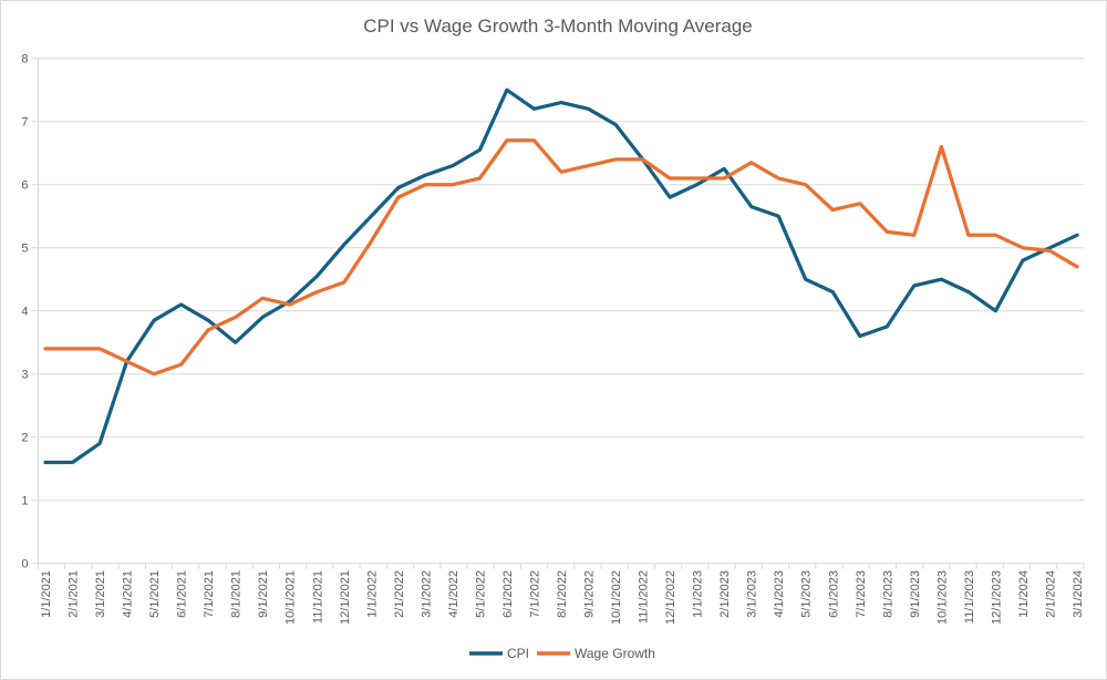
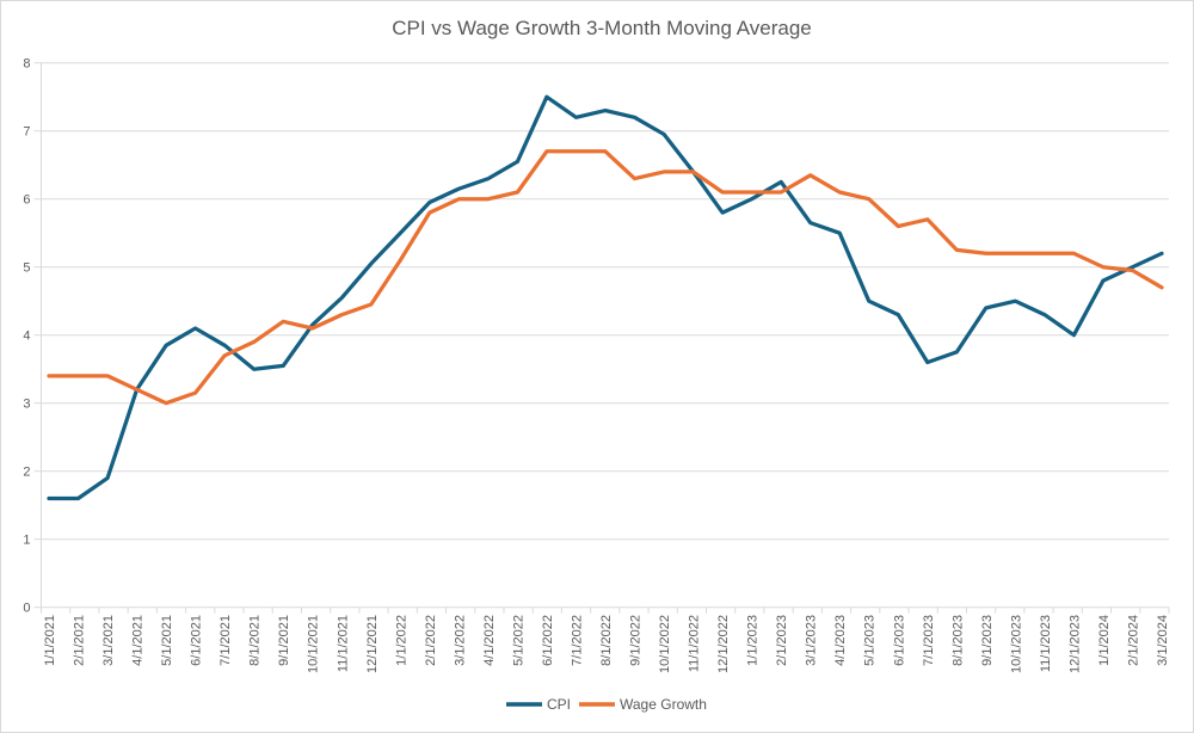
CPI/9/1/2021: 3.9 -> 3.5
Wage Growth/8/1/2022: 6.2 -> 6.7
Wage Growth/10/1/2023: 6.6 -> 5.2
